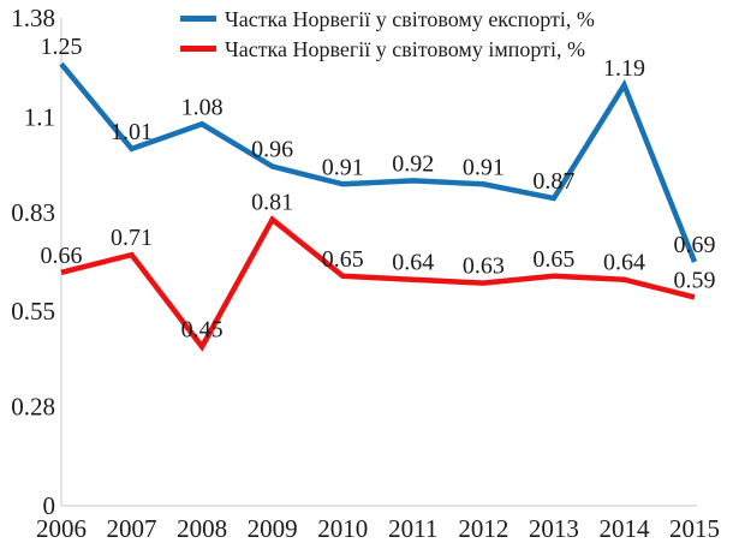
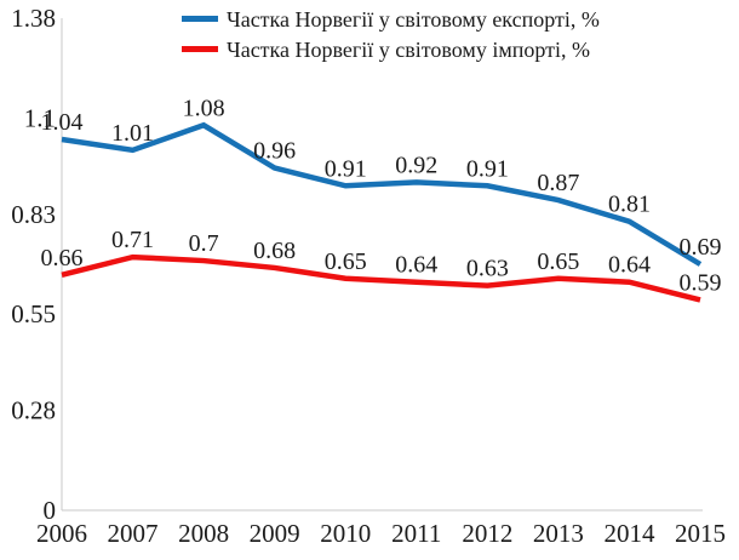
Частка Норвегії у світовому експорті, %/2006: 1.25 -> 1.04
Частка Норвегії у світовому імпорті, %/2008: 0.45 -> 0.7
Частка Норвегії у світовому імпорті, %/2009: 0.81 -> 0.68
Частка Норвегії у світовому експорті, %/2014: 1.19 -> 0.81
